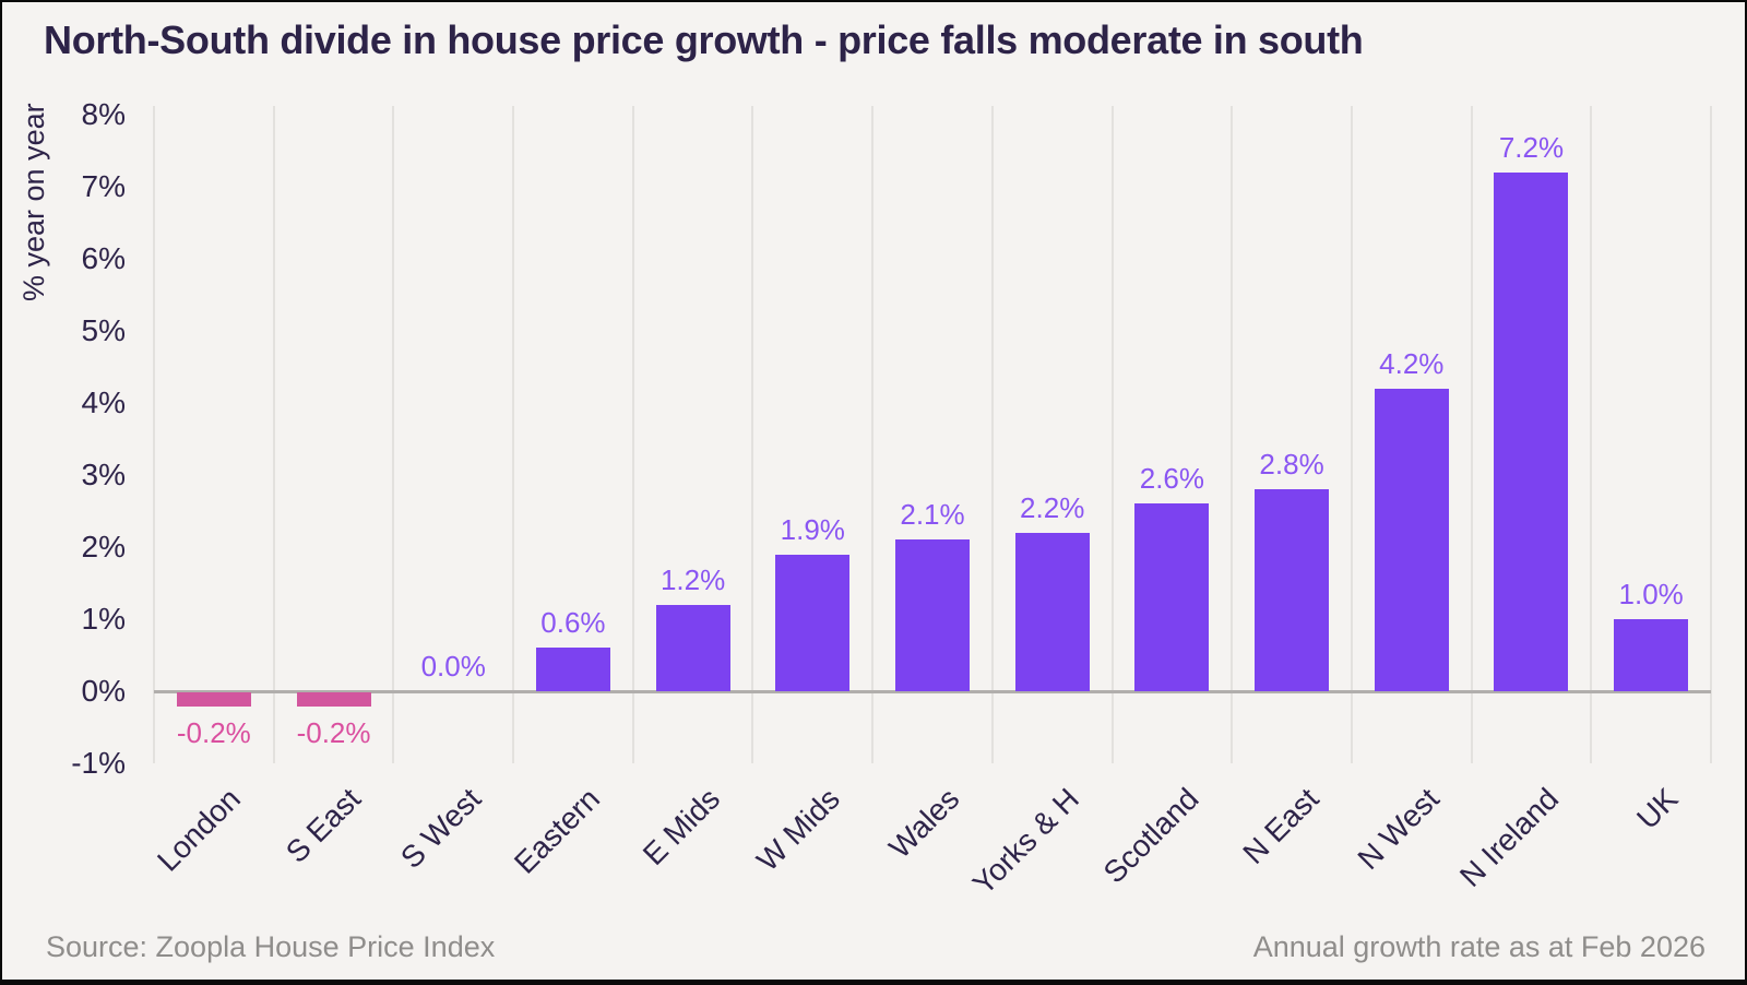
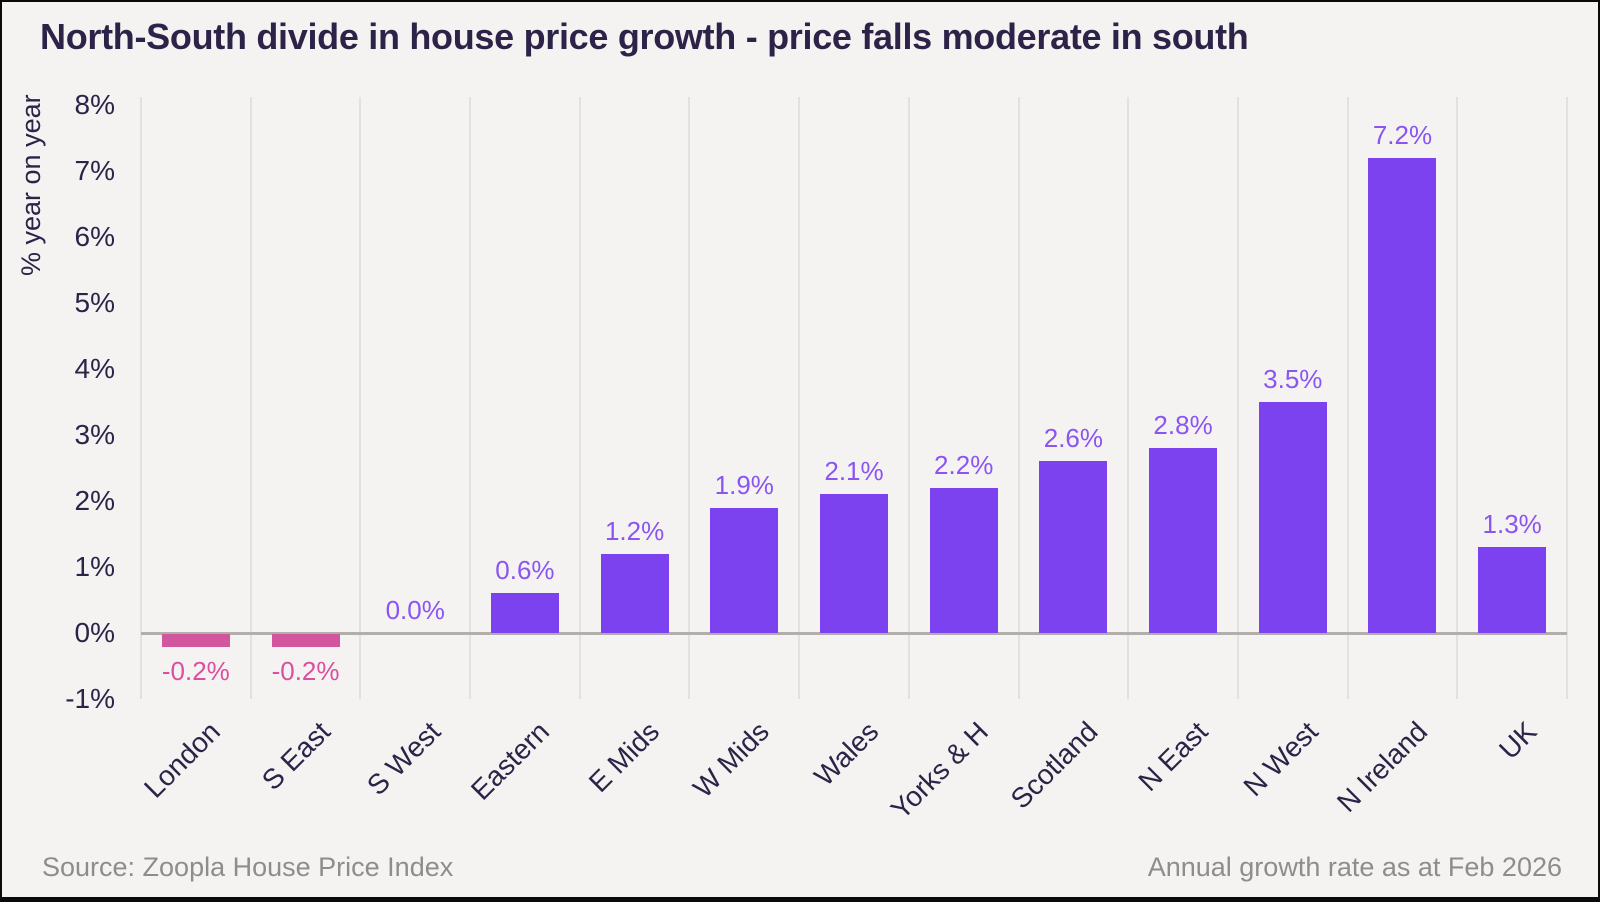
N West: 4.2% -> 3.5%
UK: 1.0% -> 1.3%
